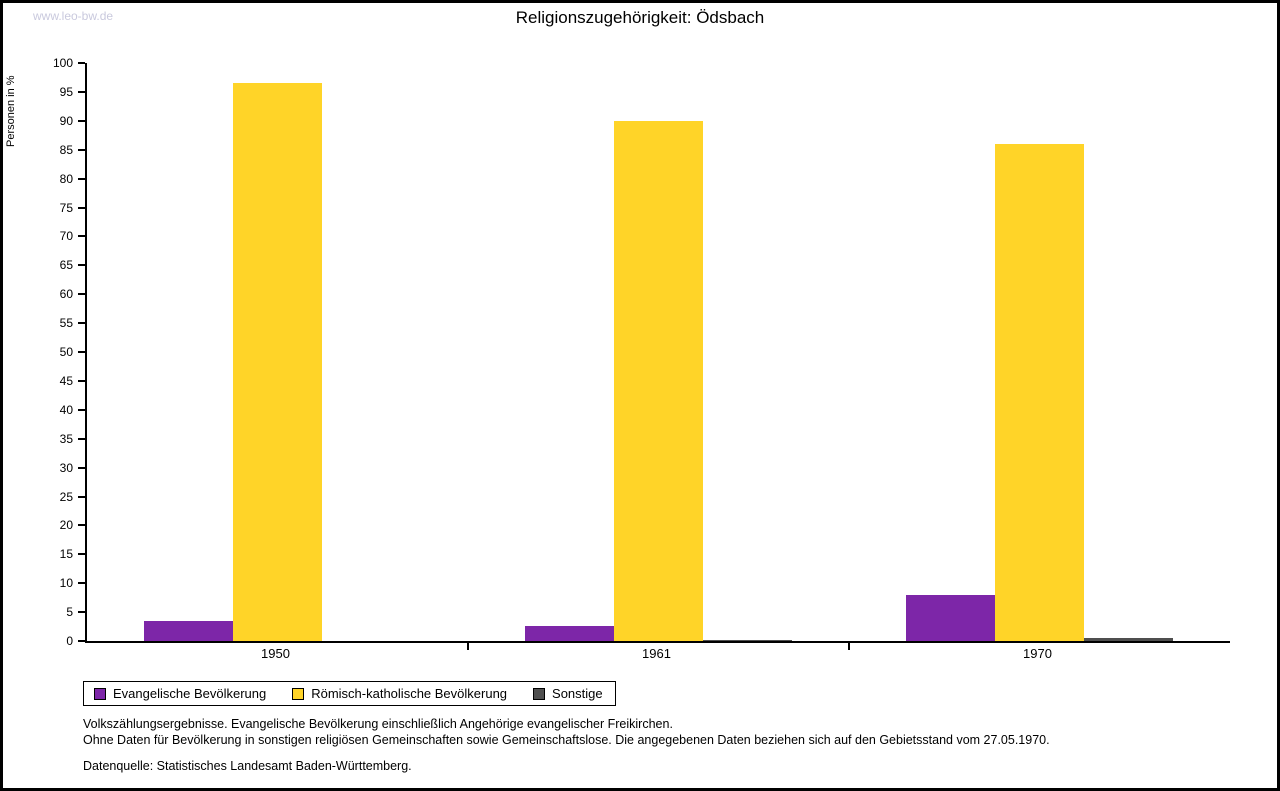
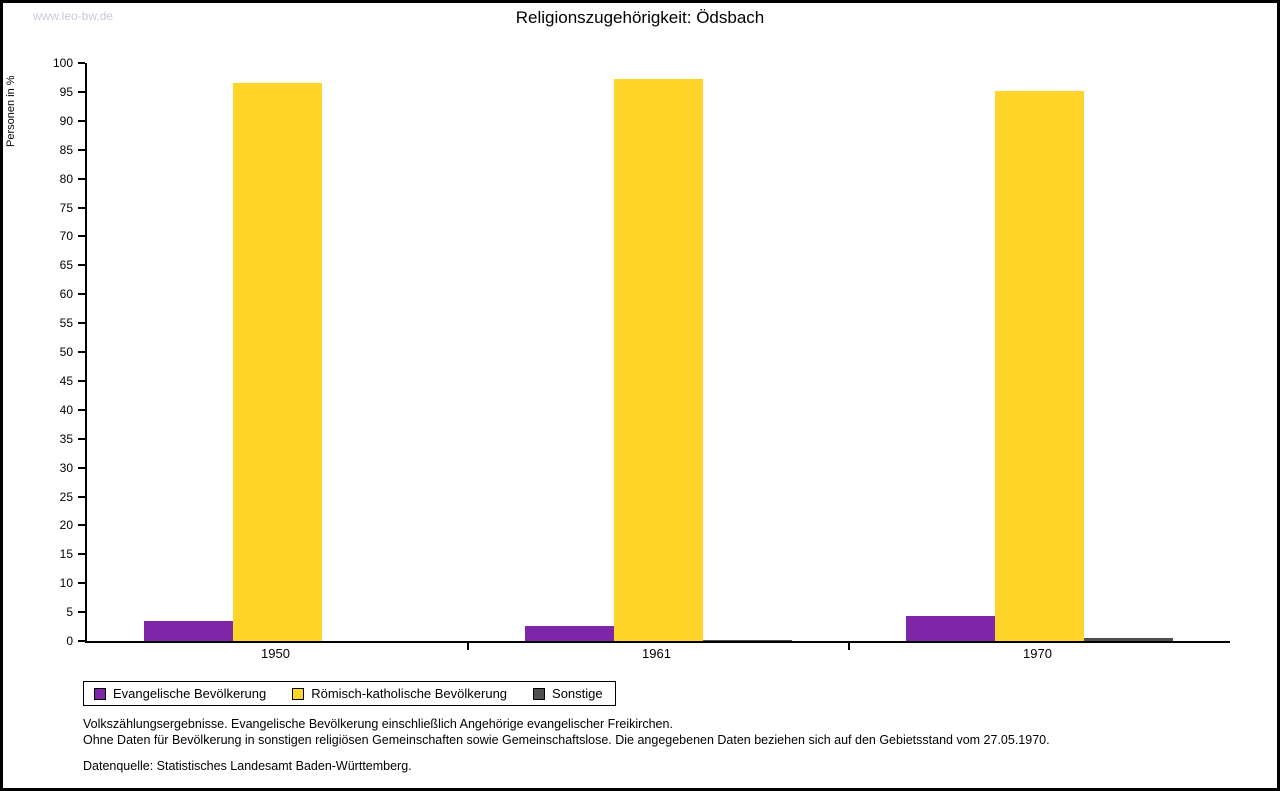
Römisch-katholische Bevölkerung/1961: 90 -> 97
Evangelische Bevölkerung/1970: 8 -> 4
Römisch-katholische Bevölkerung/1970: 86 -> 95
